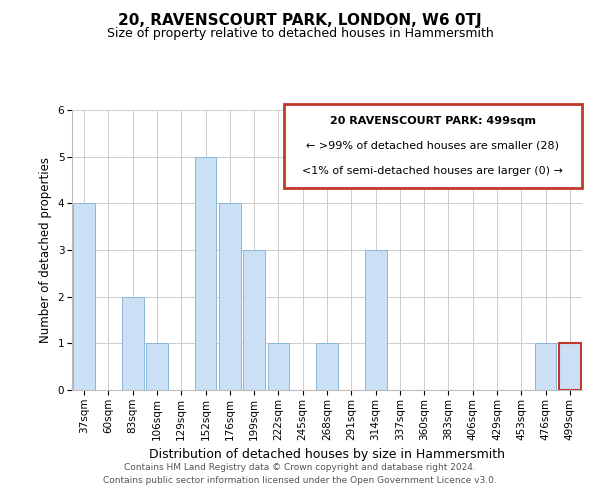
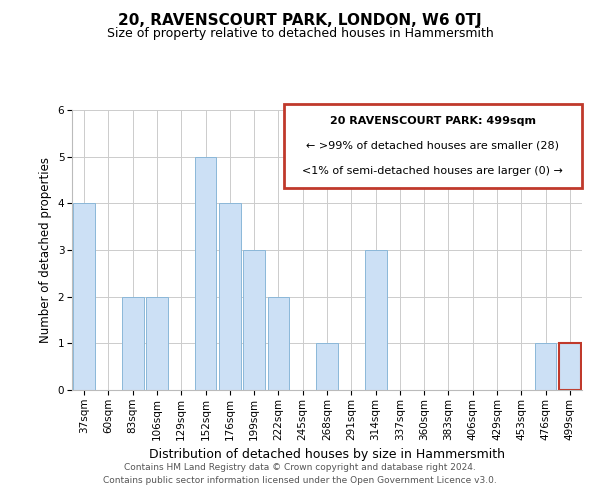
106sqm: 1 -> 2
222sqm: 1 -> 2
